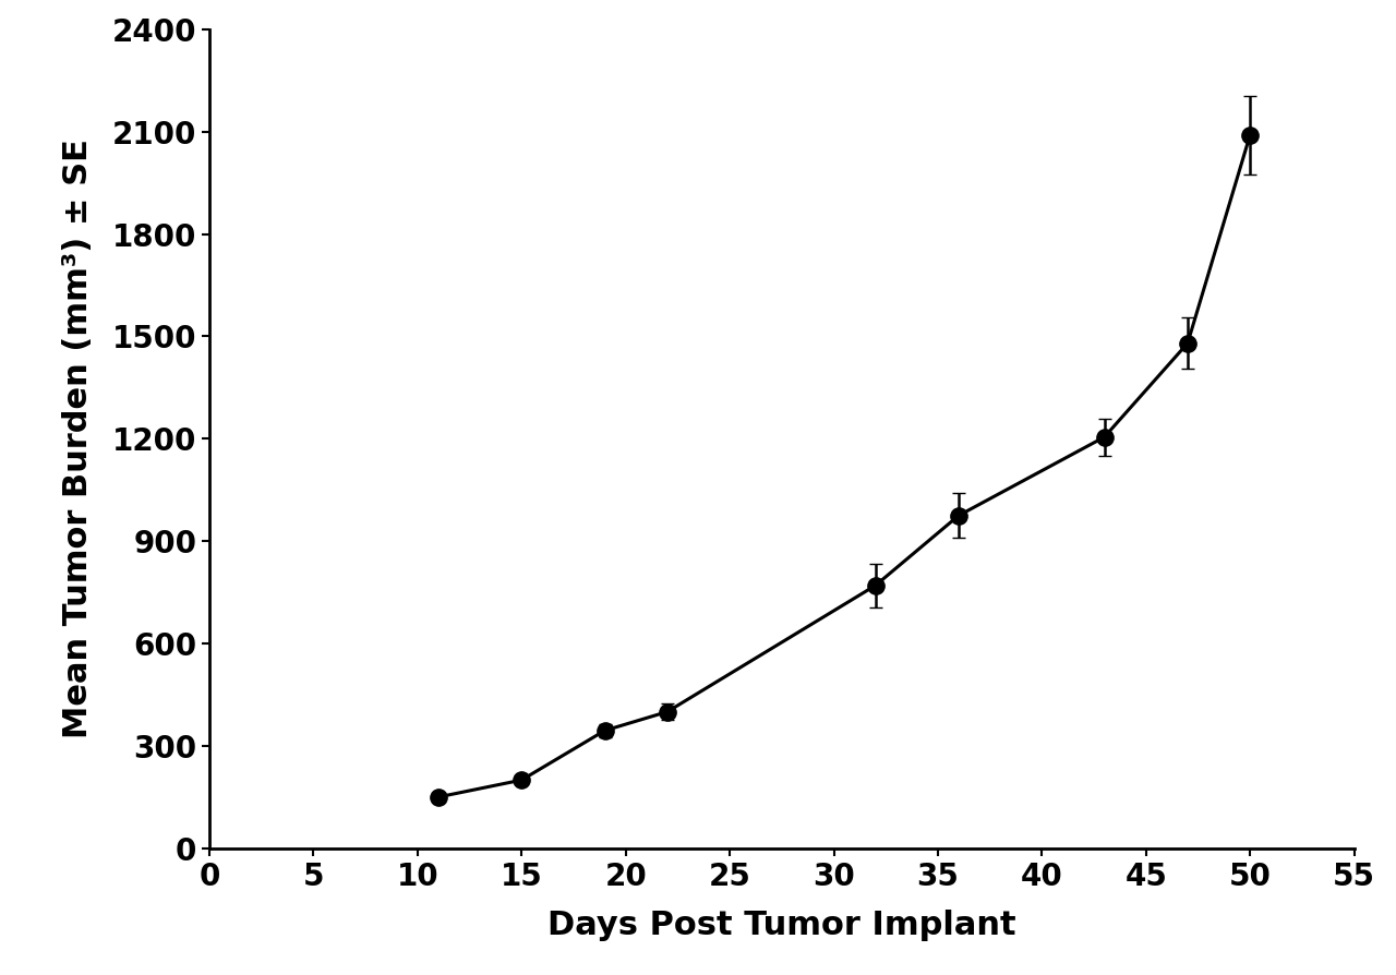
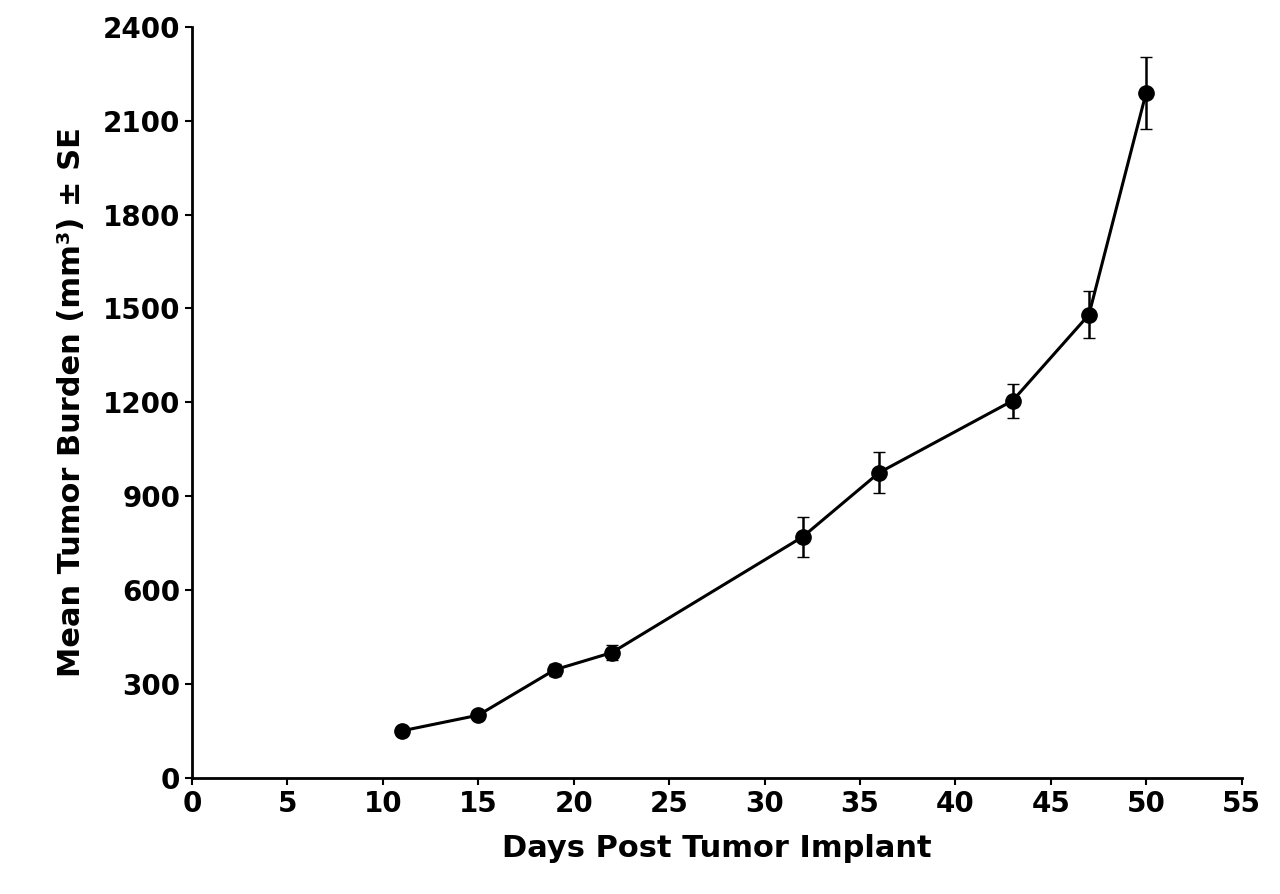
50: 2090 -> 2190
